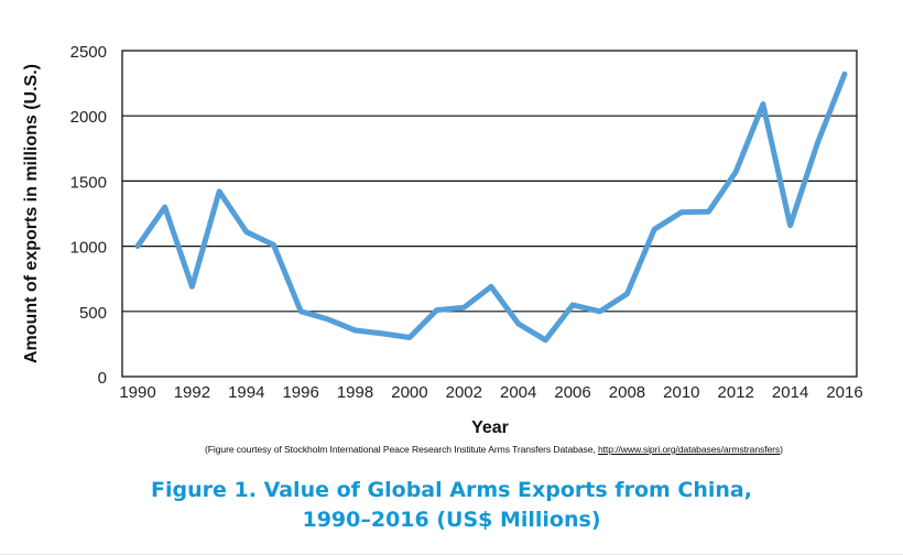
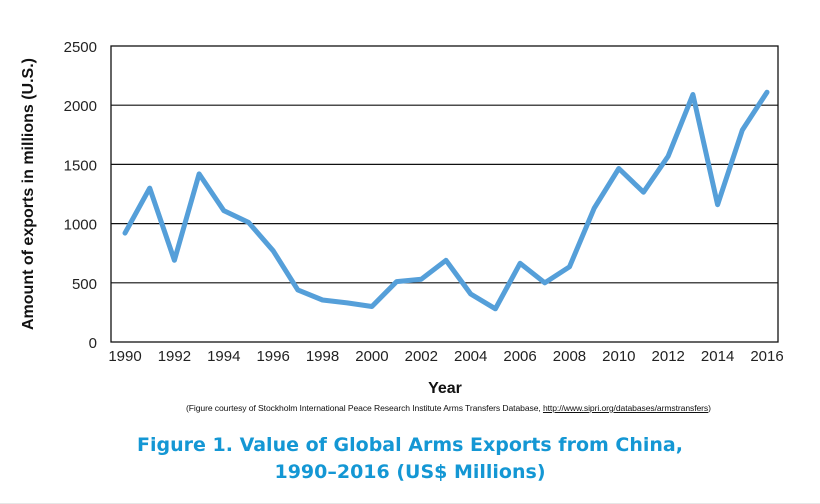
1990: 1000 -> 920
1996: 500 -> 770
2006: 550 -> 660
2010: 1260 -> 1460
2016: 2320 -> 2110
